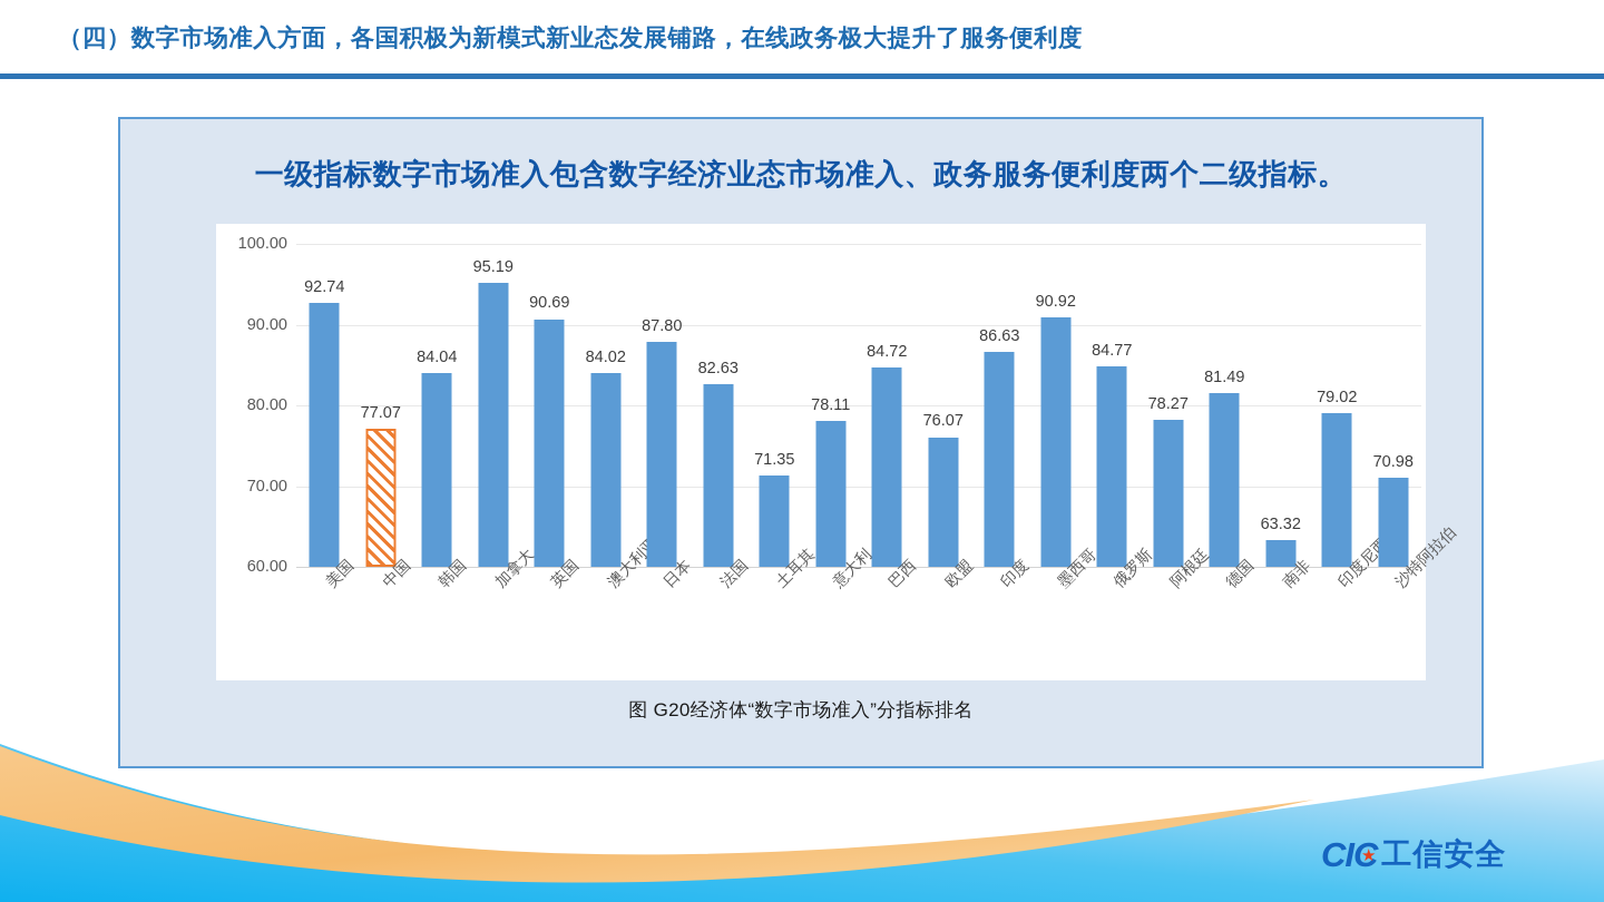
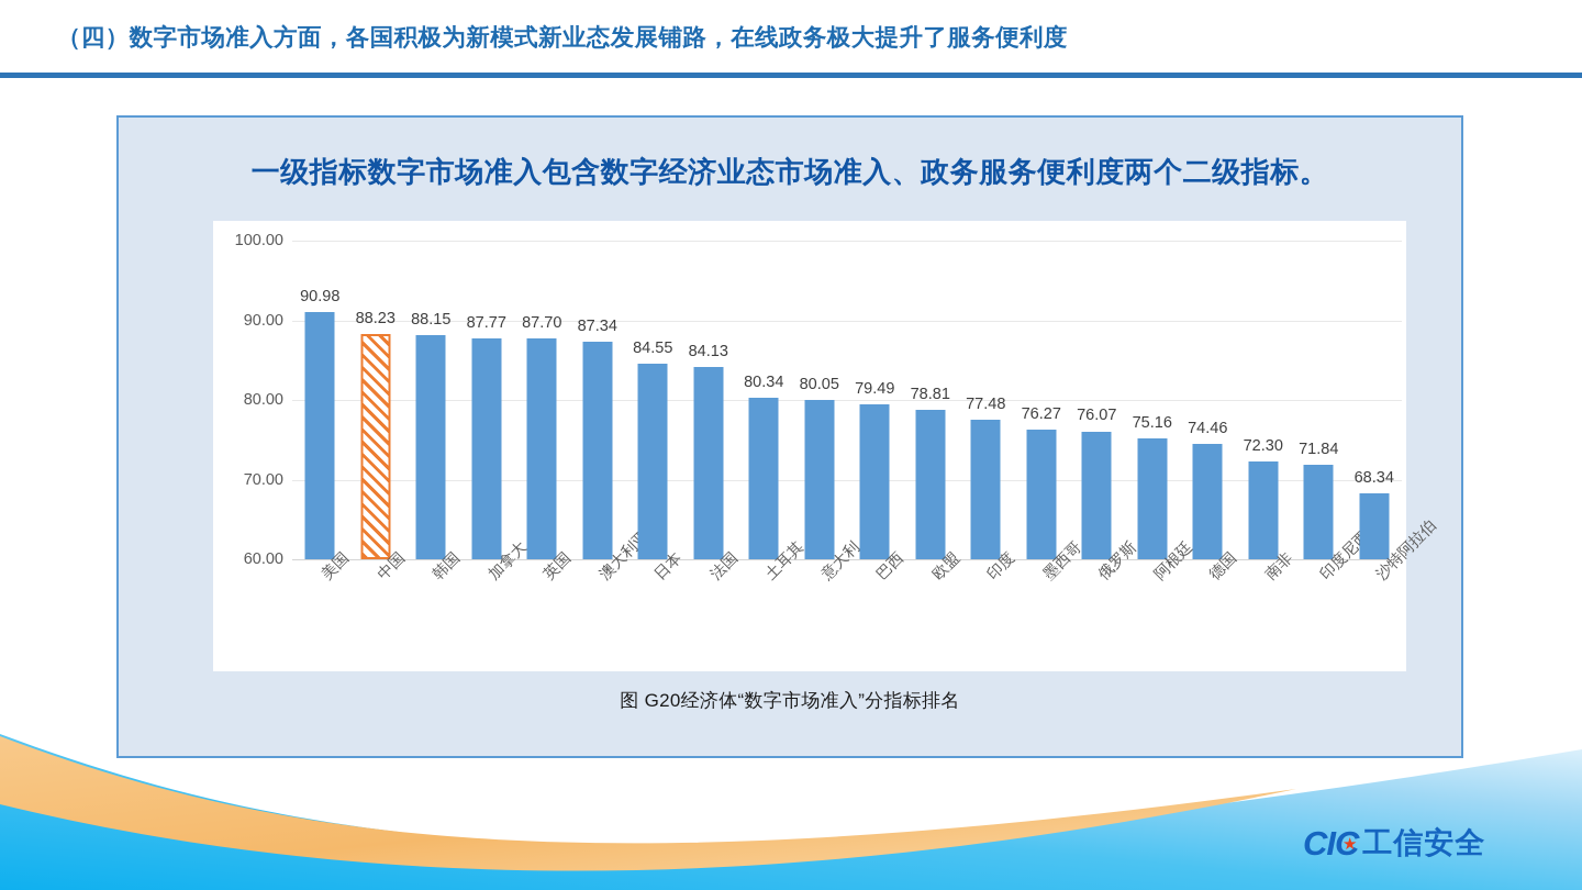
美国: 92.74 -> 90.98
中国: 77.07 -> 88.23
韩国: 84.04 -> 88.15
加拿大: 95.19 -> 87.77
英国: 90.69 -> 87.70
澳大利亚: 84.02 -> 87.34
日本: 87.80 -> 84.55
法国: 82.63 -> 84.13
土耳其: 71.35 -> 80.34
意大利: 78.11 -> 80.05
巴西: 84.72 -> 79.49
欧盟: 76.07 -> 78.81
印度: 86.63 -> 77.48
墨西哥: 90.92 -> 76.27
俄罗斯: 84.77 -> 76.07
阿根廷: 78.27 -> 75.16
德国: 81.49 -> 74.46
南非: 63.32 -> 72.30
印度尼西亚: 79.02 -> 71.84
沙特阿拉伯: 70.98 -> 68.34
